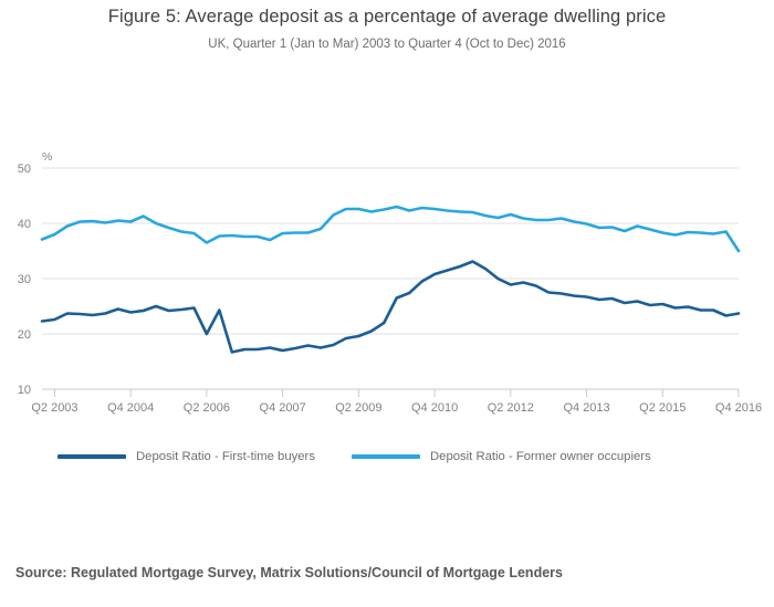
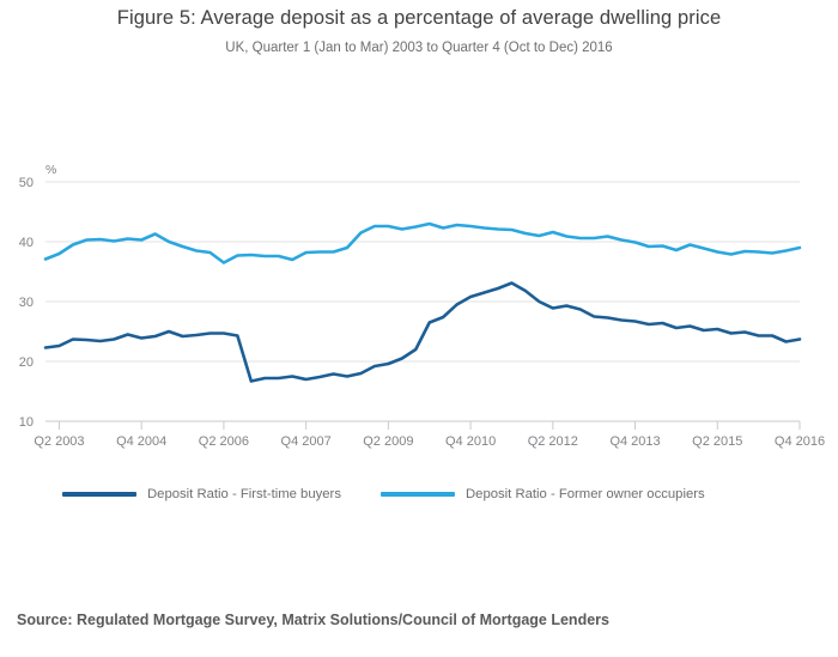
Deposit Ratio - First-time buyers/Q2 2006: 20 -> 25
Deposit Ratio - Former owner occupiers/Q4 2016: 35 -> 39
